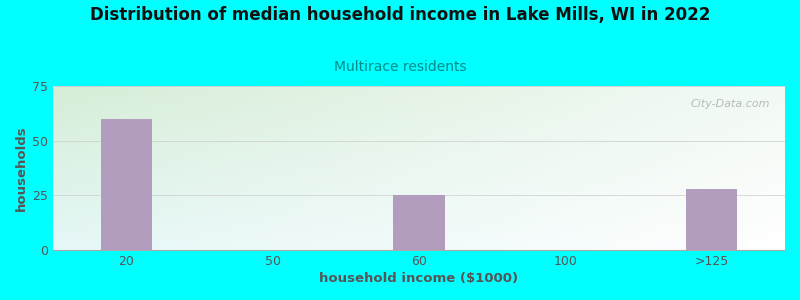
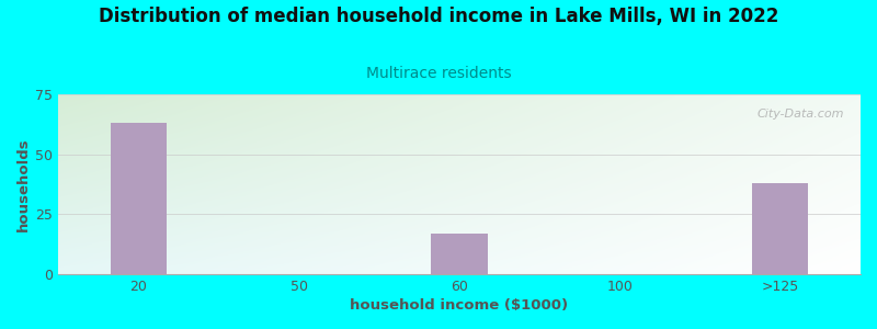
20: 60 -> 63
60: 25 -> 17
>125: 28 -> 38
